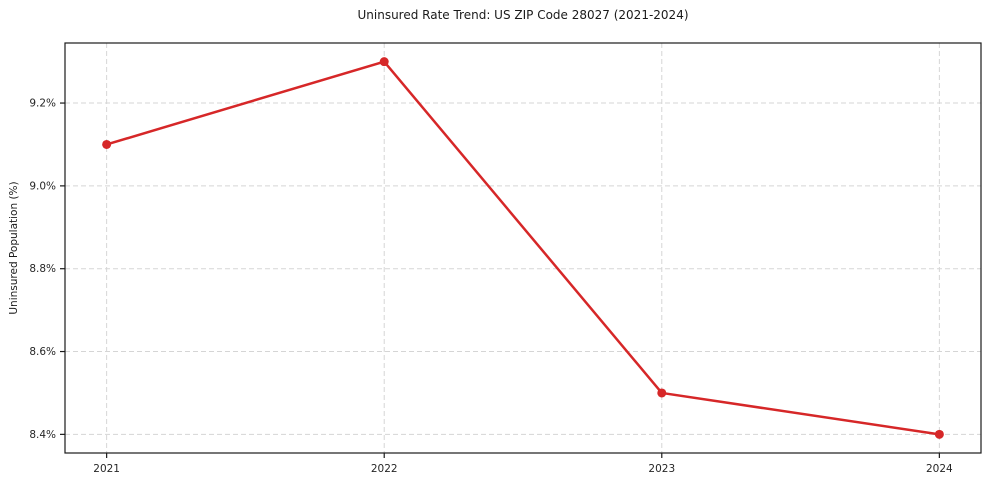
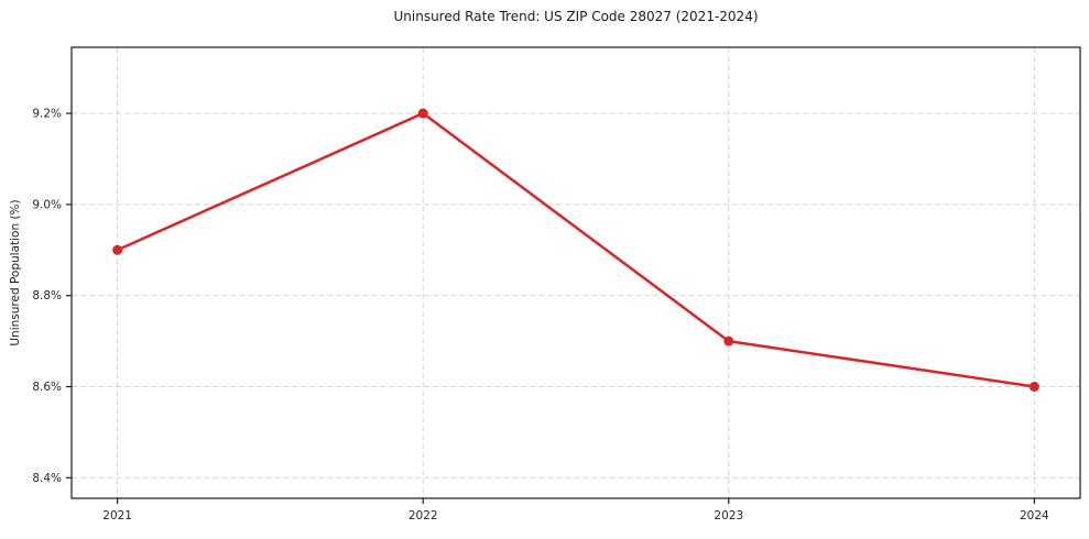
2021: 9.1% -> 8.9%
2022: 9.3% -> 9.2%
2023: 8.5% -> 8.7%
2024: 8.4% -> 8.6%
